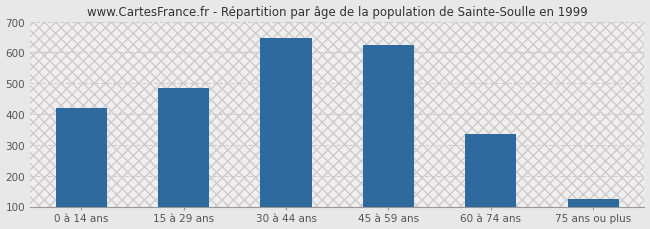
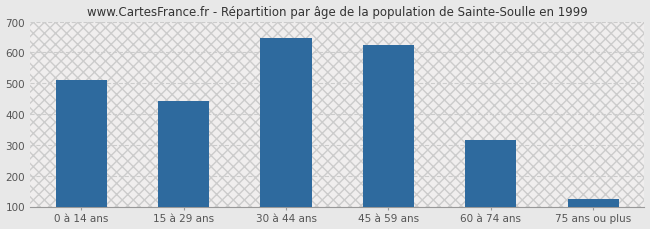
0 à 14 ans: 420 -> 510
15 à 29 ans: 485 -> 443
60 à 74 ans: 335 -> 315
